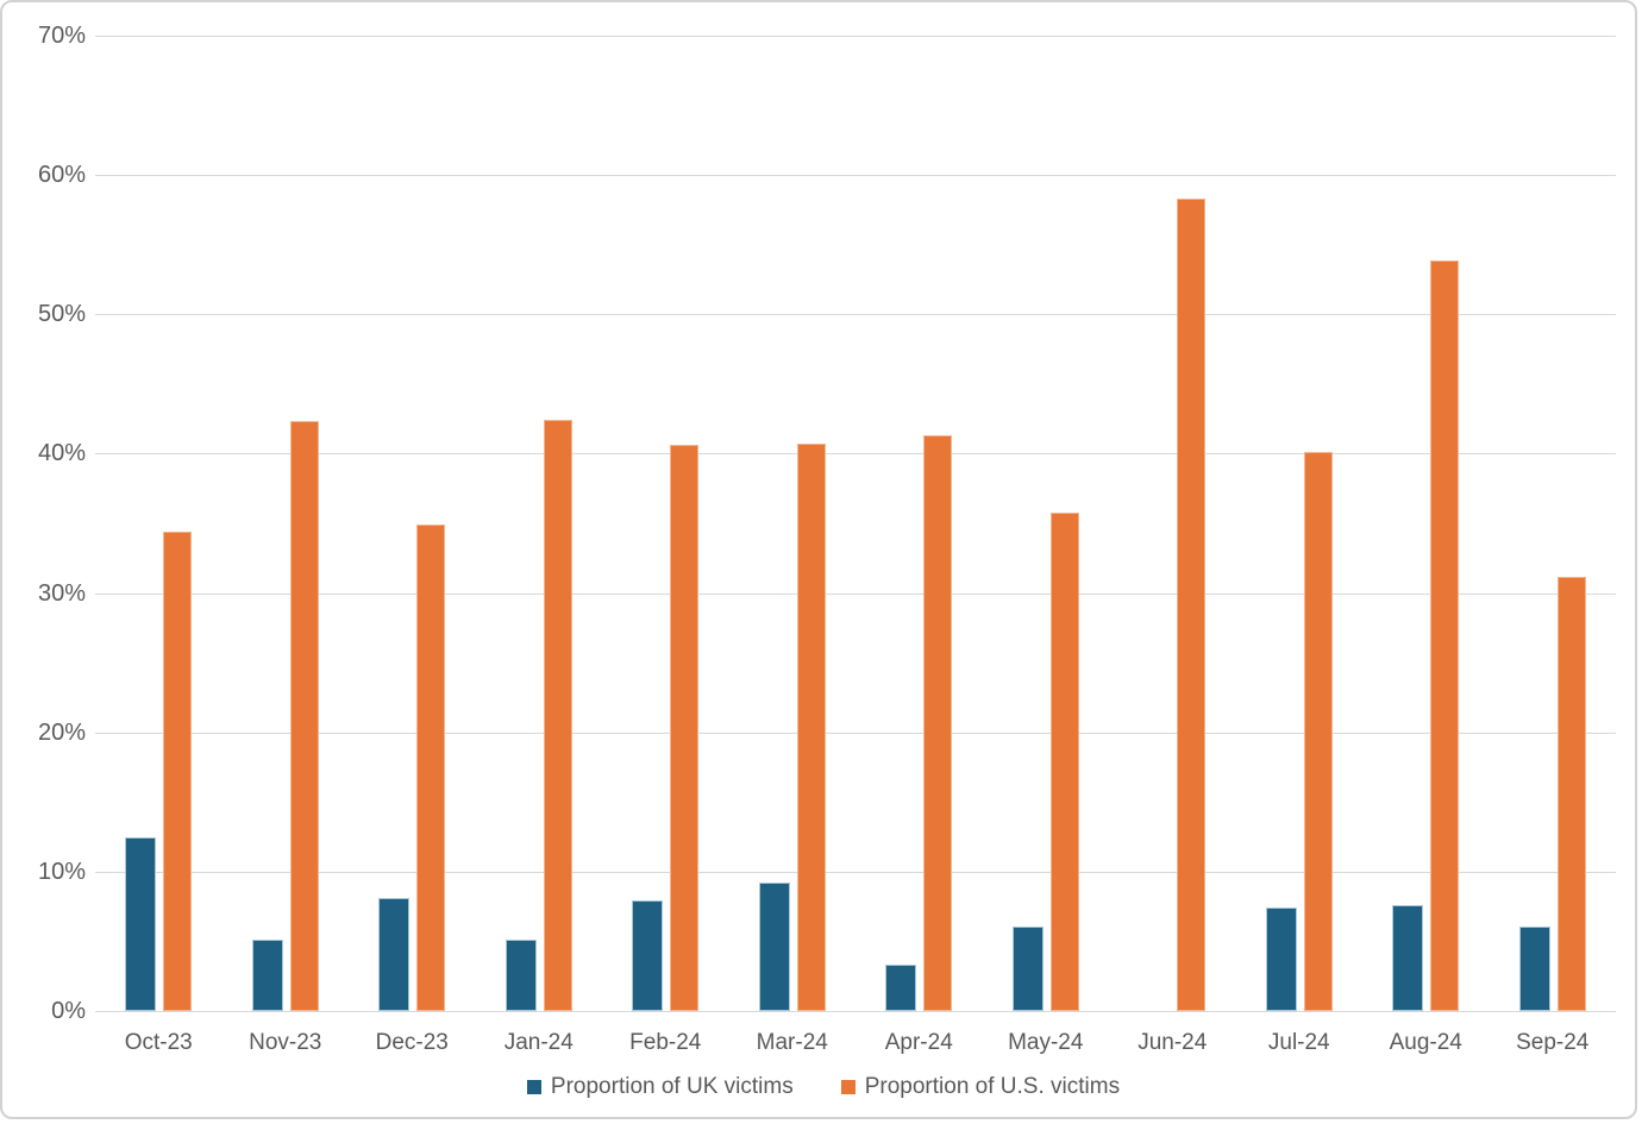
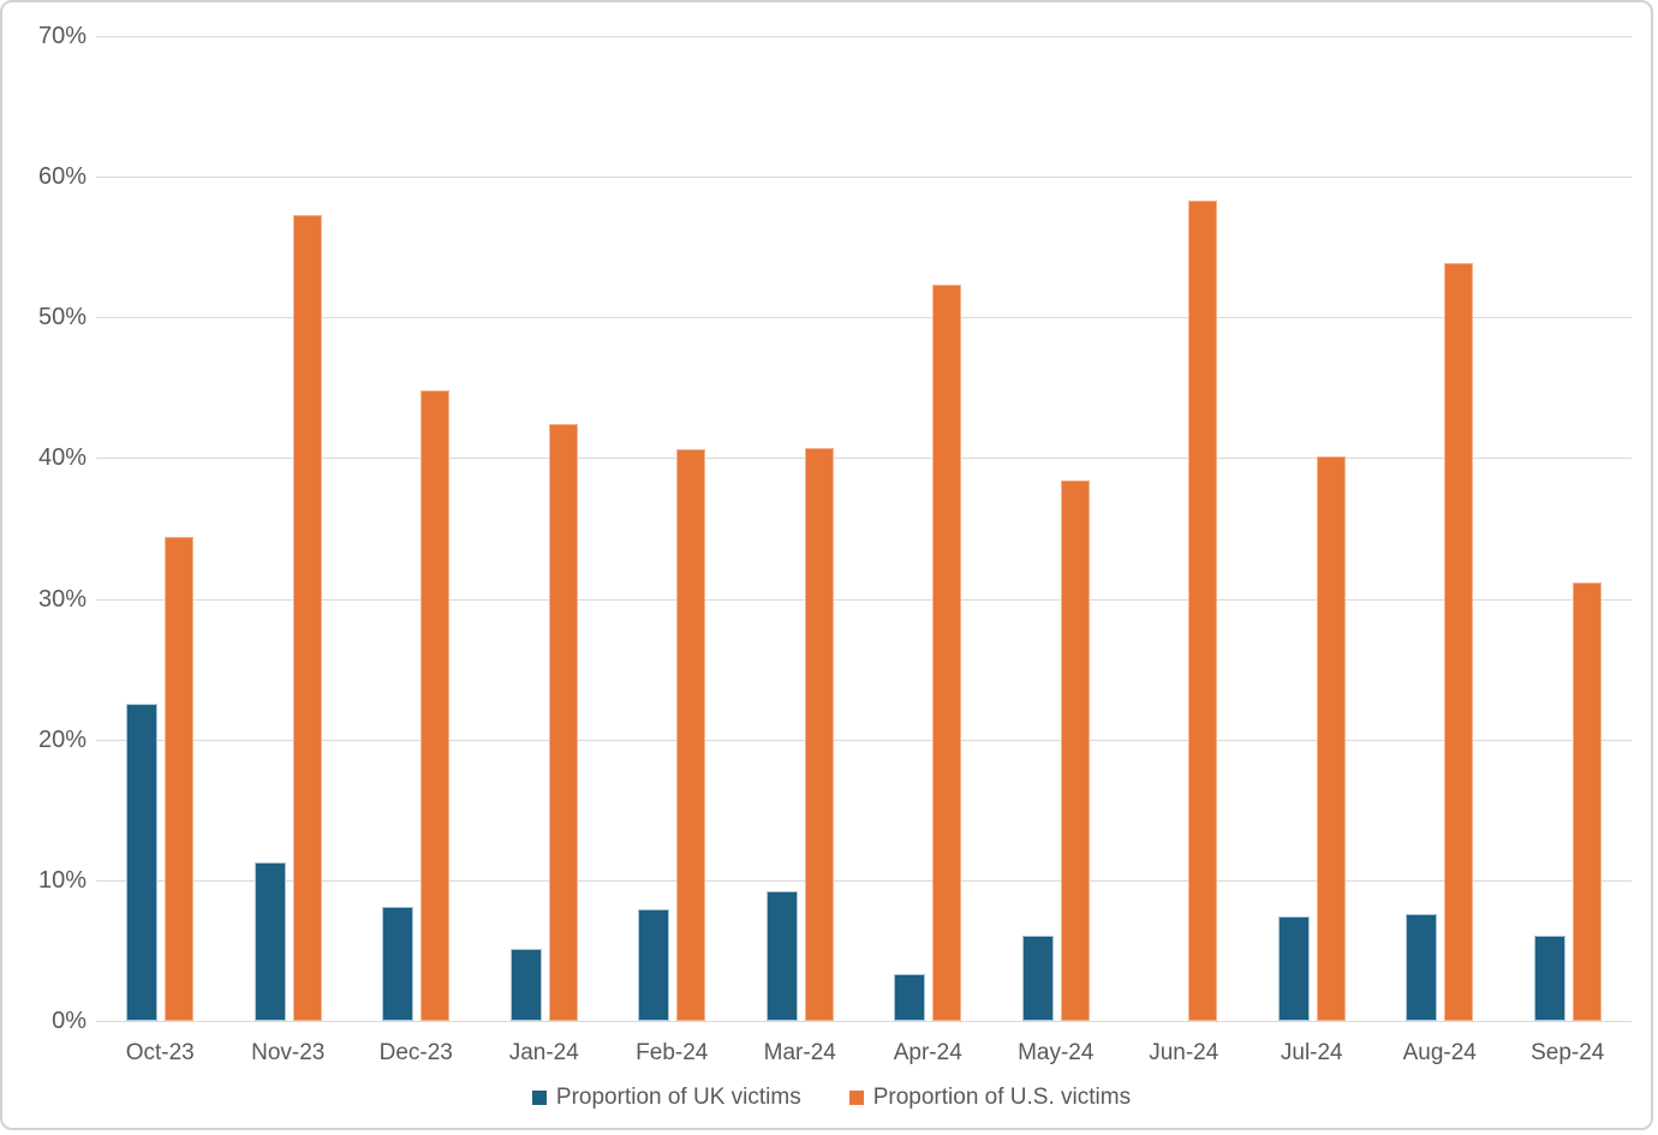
Proportion of UK victims/Oct-23: 12.5% -> 22.5%
Proportion of UK victims/Nov-23: 5.1% -> 11.3%
Proportion of U.S. victims/Nov-23: 42.3% -> 57.3%
Proportion of U.S. victims/Dec-23: 34.9% -> 44.8%
Proportion of U.S. victims/Apr-24: 41.3% -> 52.3%
Proportion of U.S. victims/May-24: 35.8% -> 38.4%
